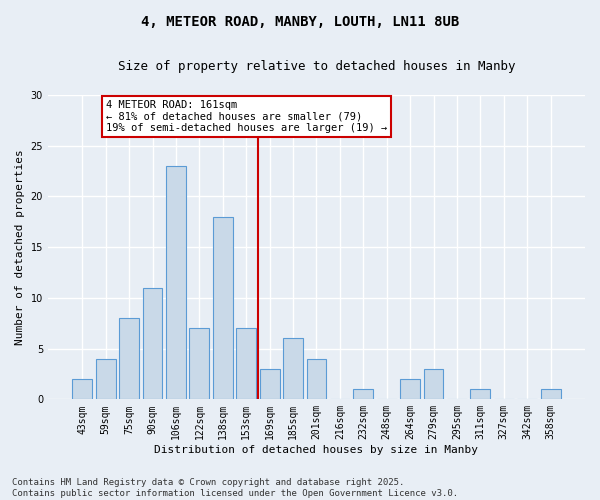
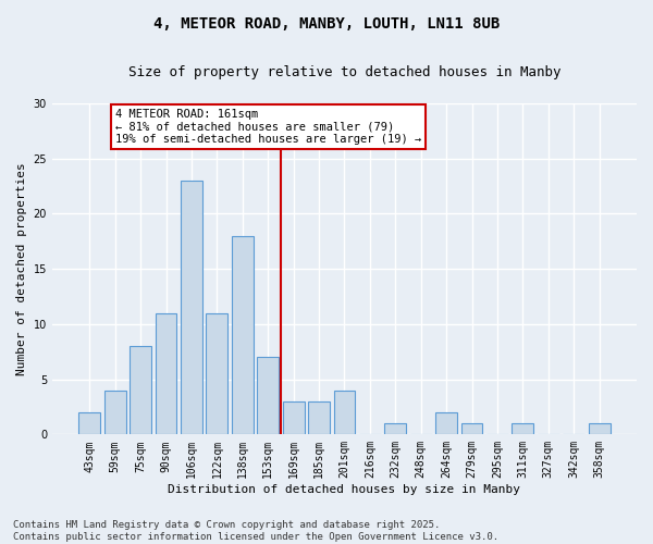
122sqm: 7 -> 11
185sqm: 6 -> 3
279sqm: 3 -> 1
